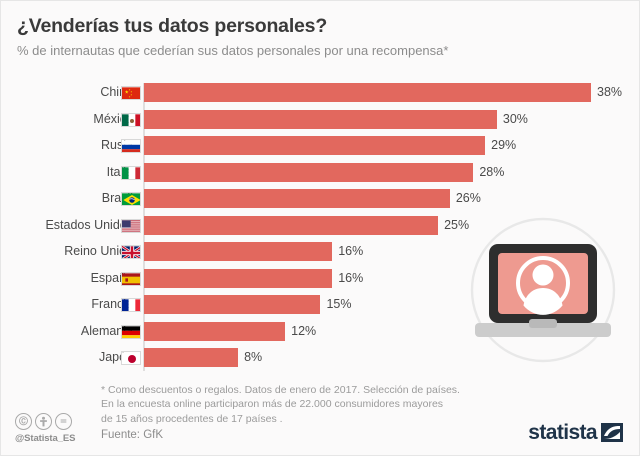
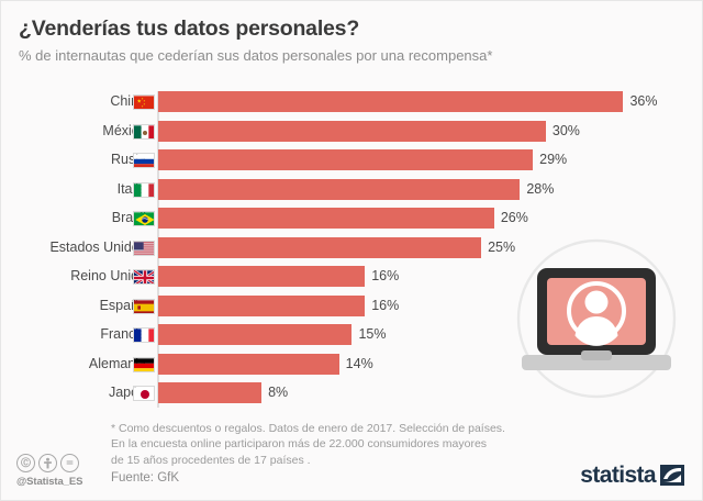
China: 38% -> 36%
Alemania: 12% -> 14%
